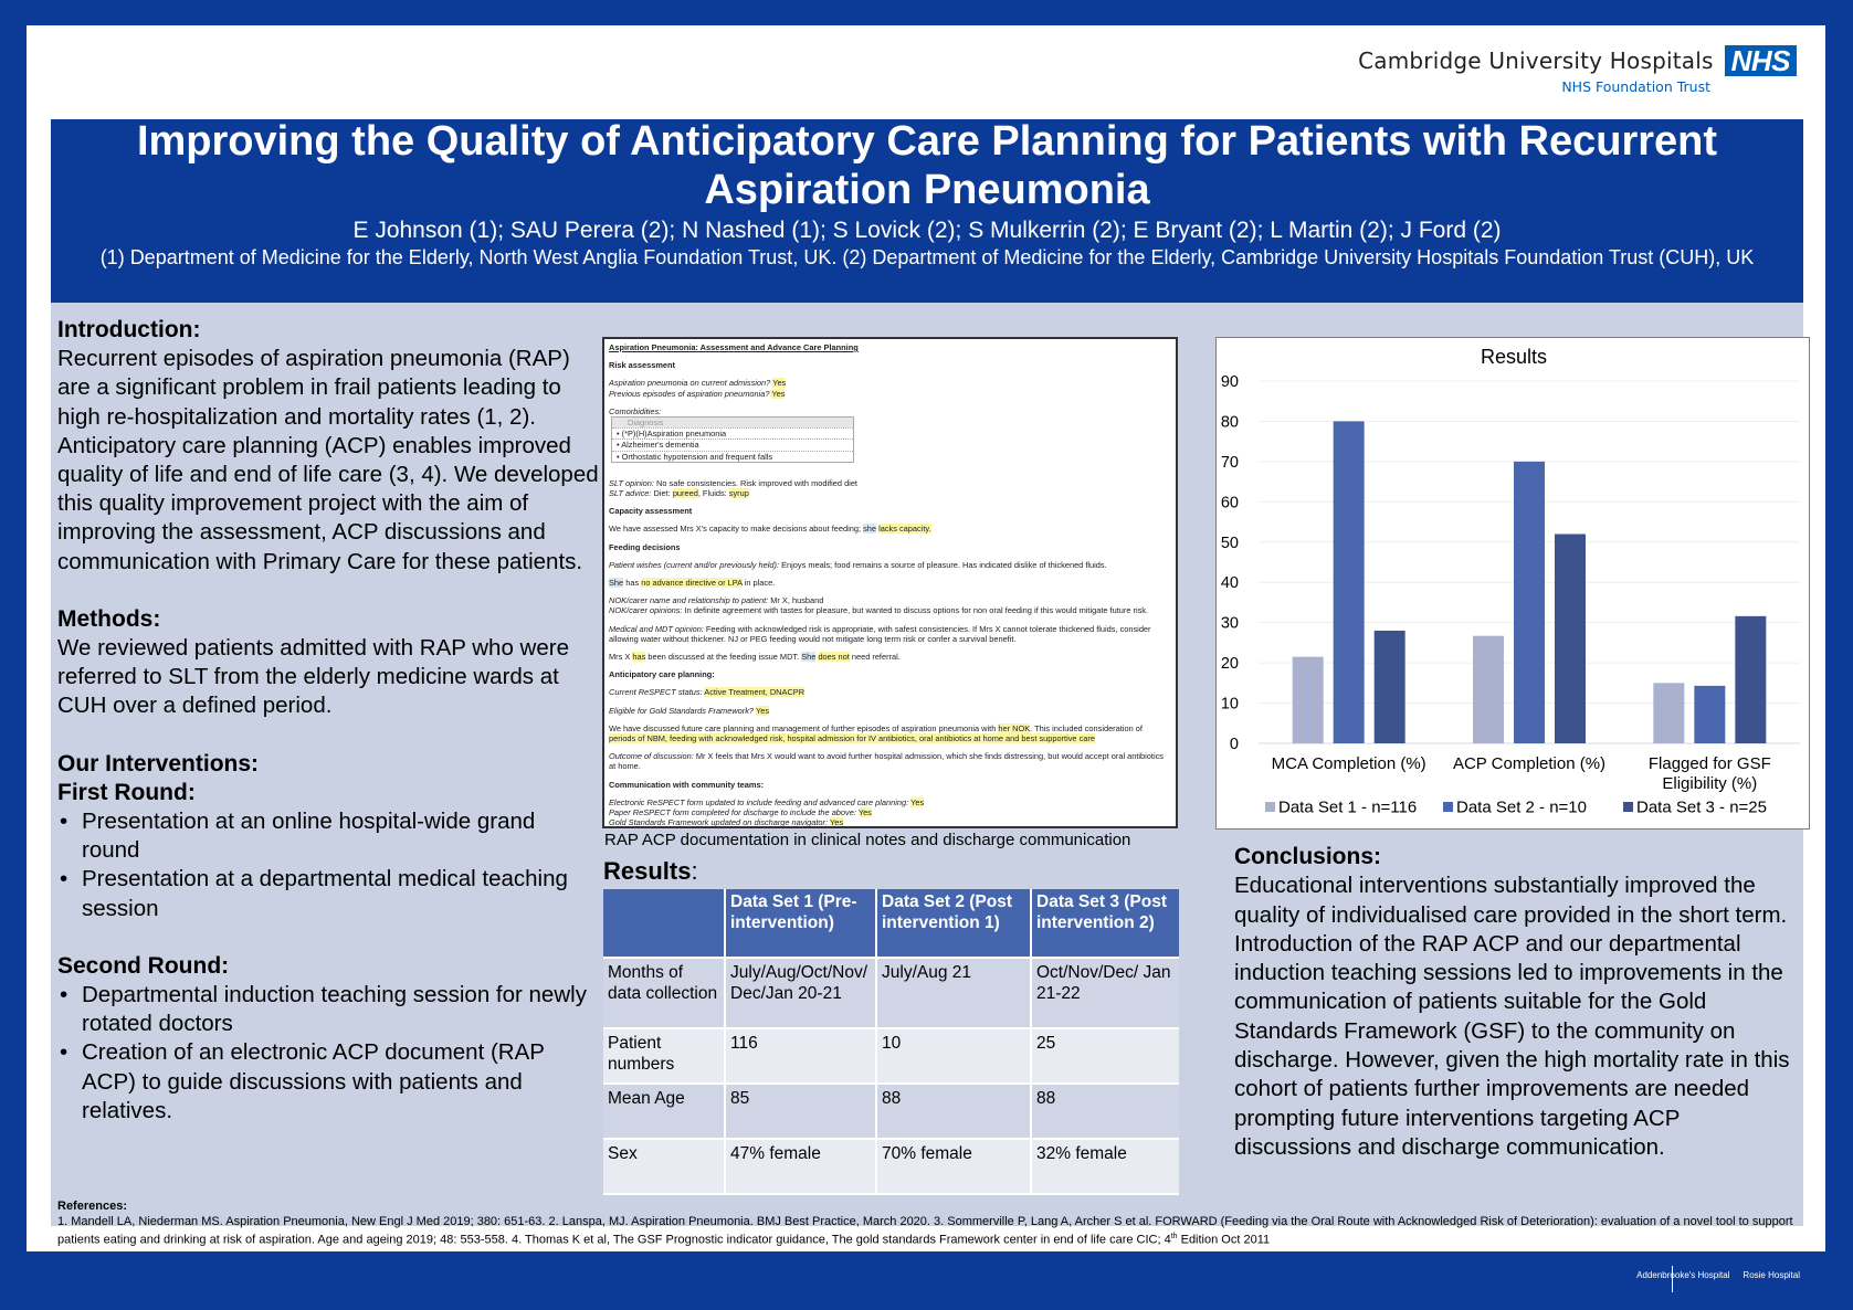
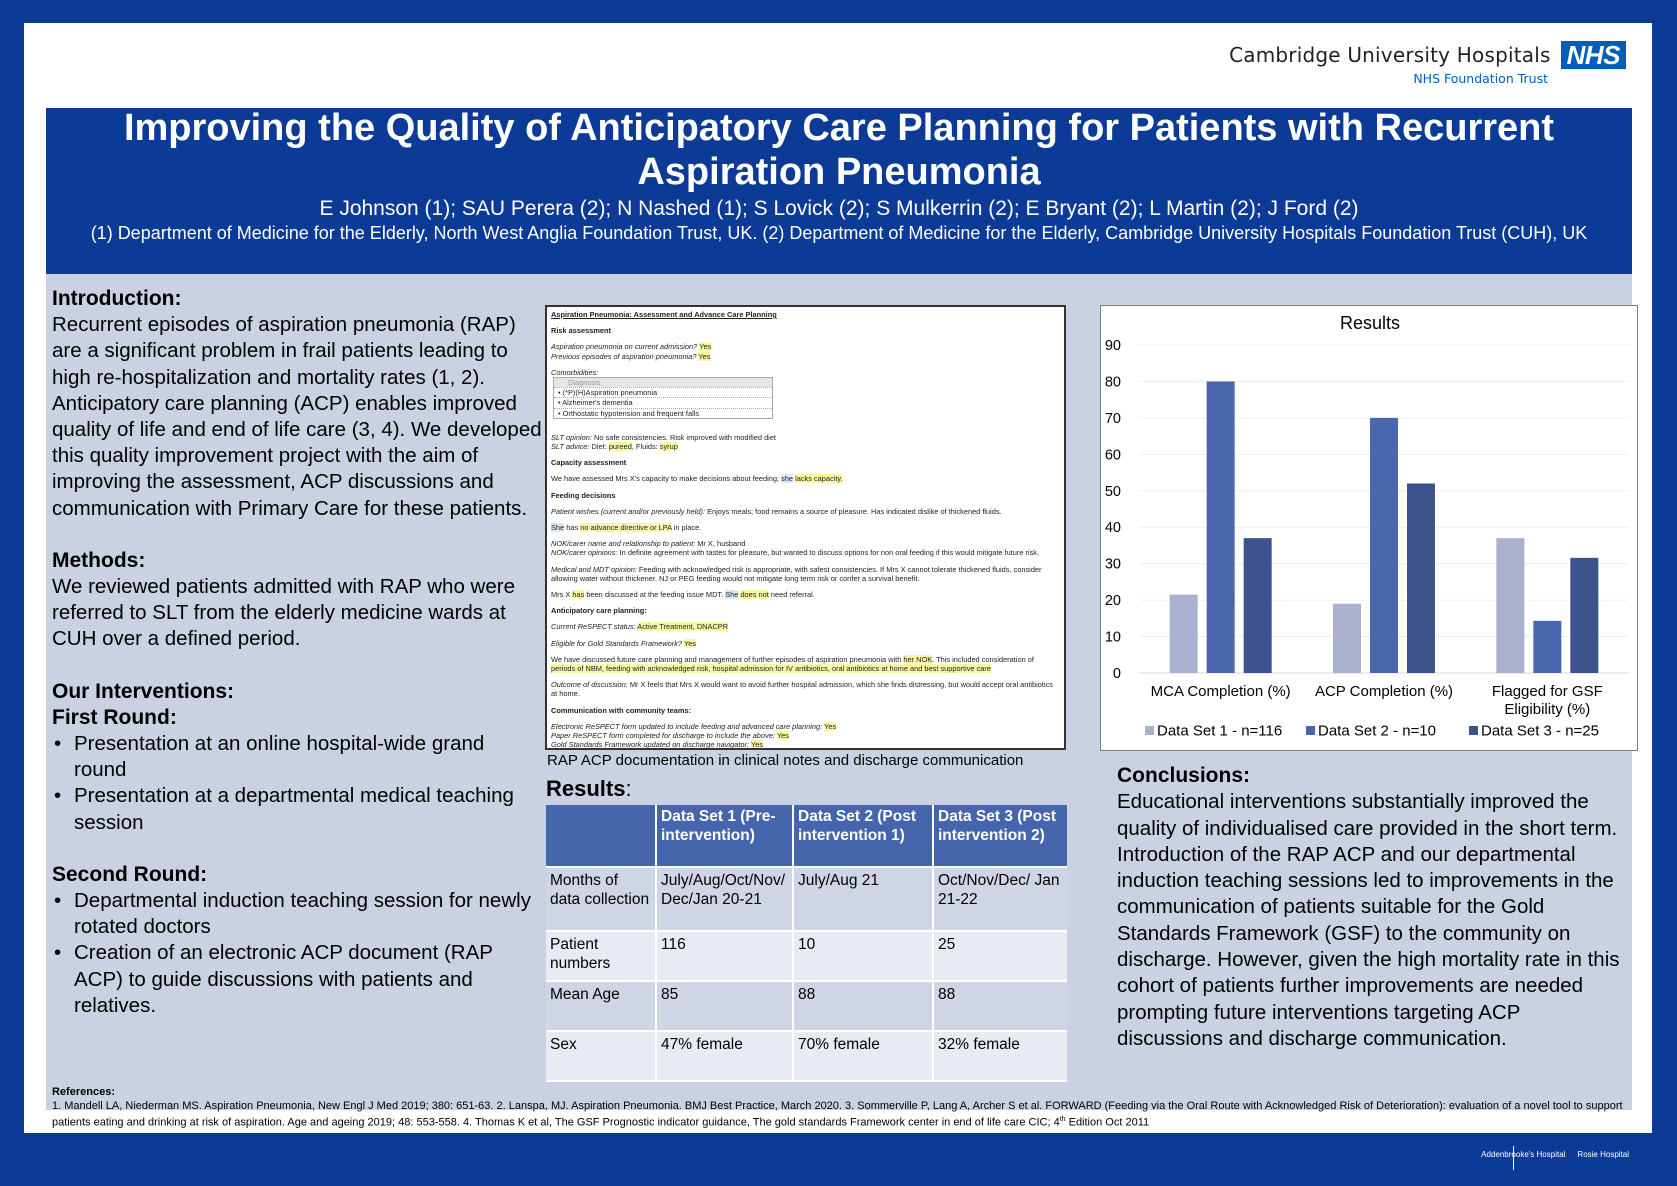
Data Set 3 - n=25/MCA Completion (%): 28 -> 37
Data Set 1 - n=116/ACP Completion (%): 27 -> 19
Data Set 1 - n=116/Flagged for GSF Eligibility (%): 15 -> 37
